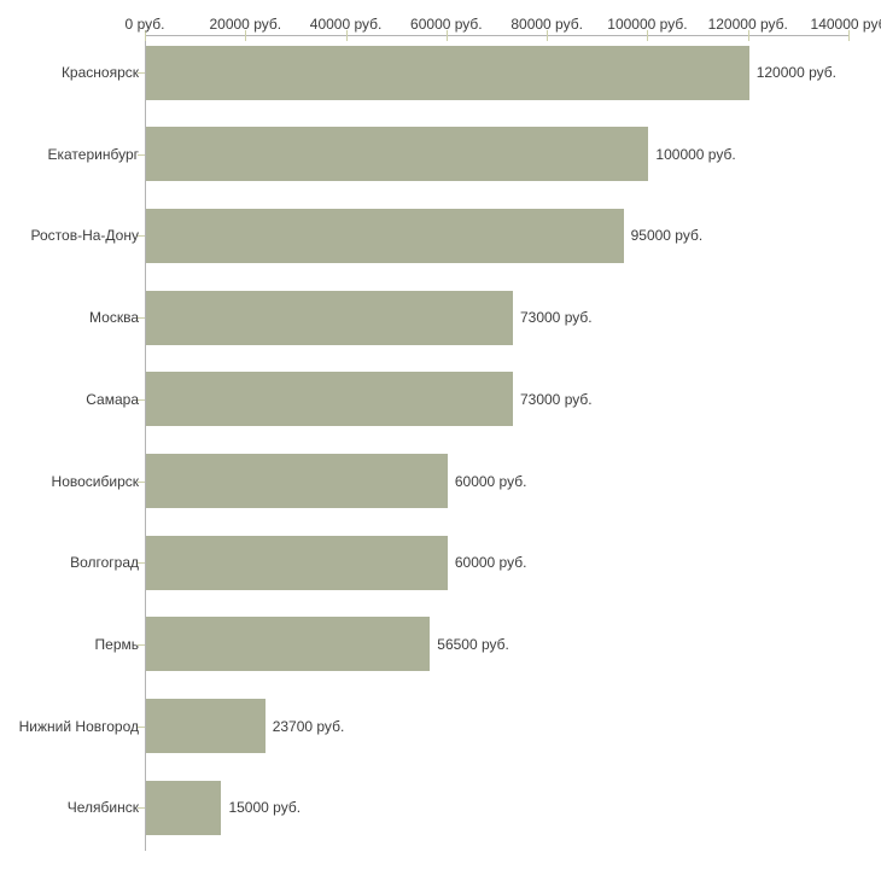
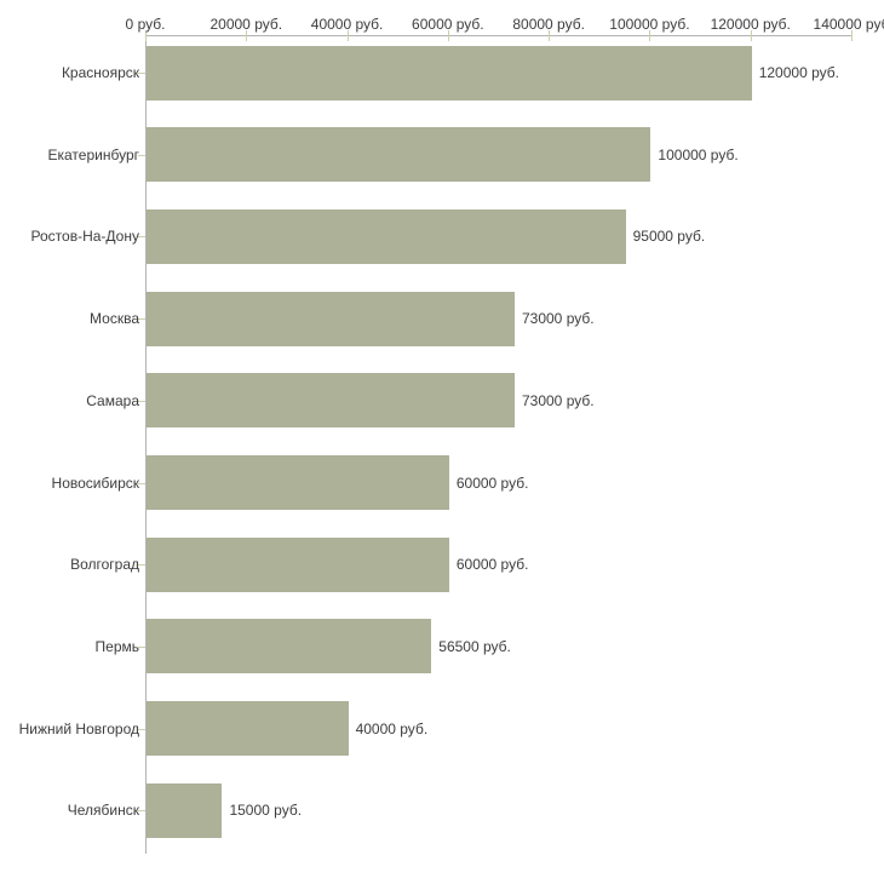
Нижний Новгород: 23700 -> 40000
